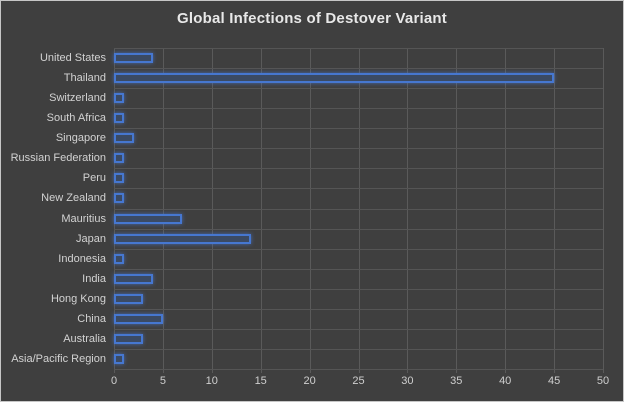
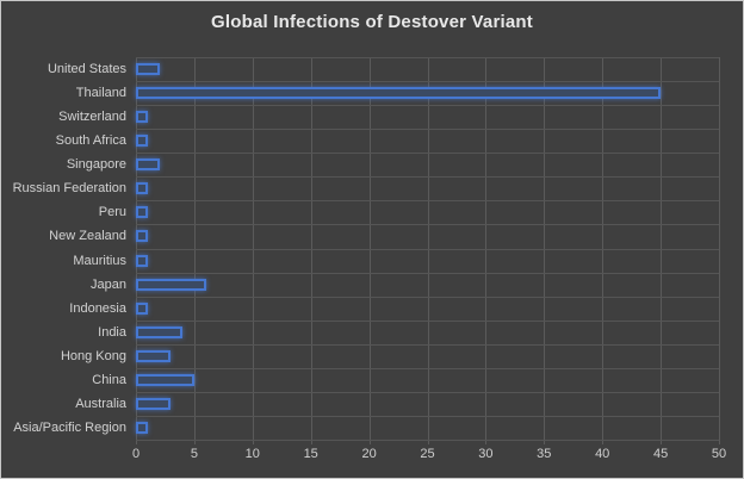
United States: 4 -> 2
Mauritius: 7 -> 1
Japan: 14 -> 6
